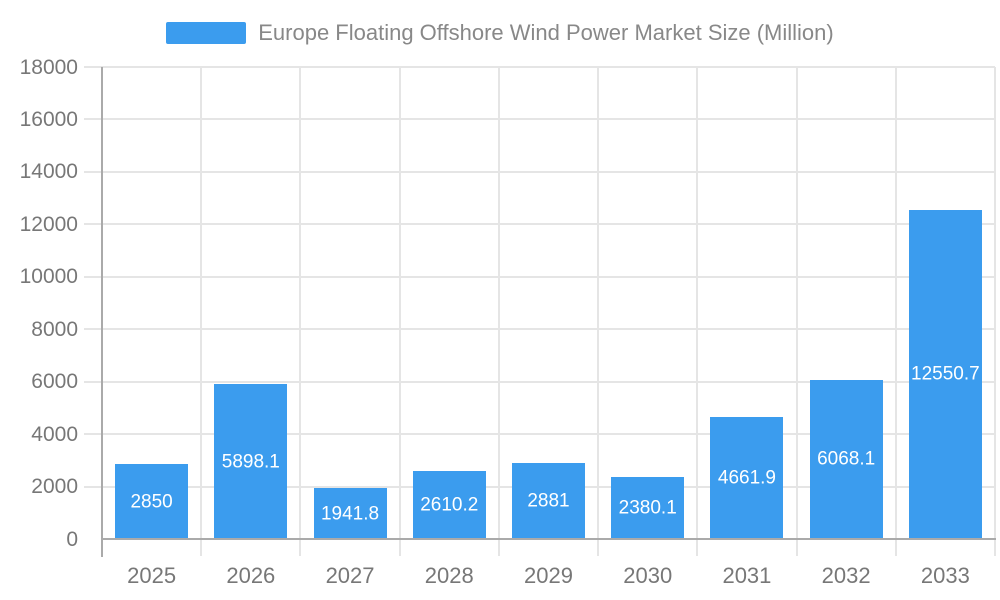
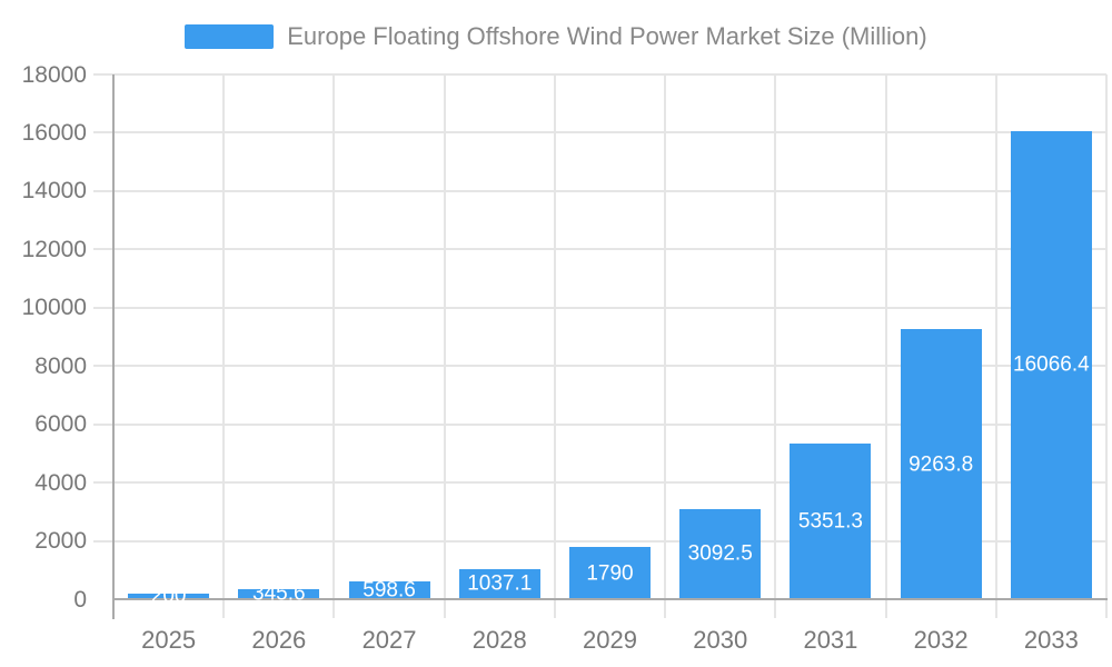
2025: 2850 -> 200
2026: 5898.1 -> 345.6
2027: 1941.8 -> 598.6
2028: 2610.2 -> 1037.1
2029: 2881 -> 1790
2030: 2380.1 -> 3092.5
2031: 4661.9 -> 5351.3
2032: 6068.1 -> 9263.8
2033: 12550.7 -> 16066.4
